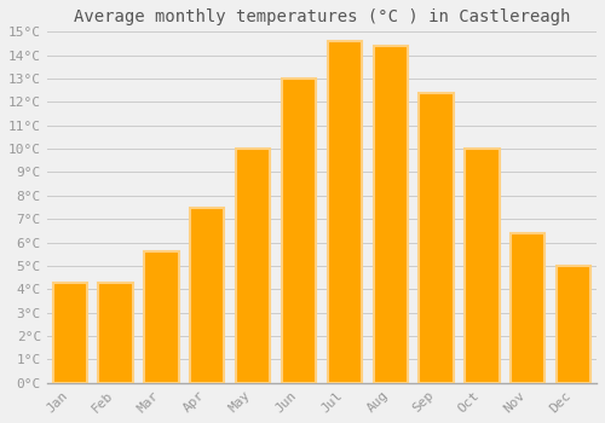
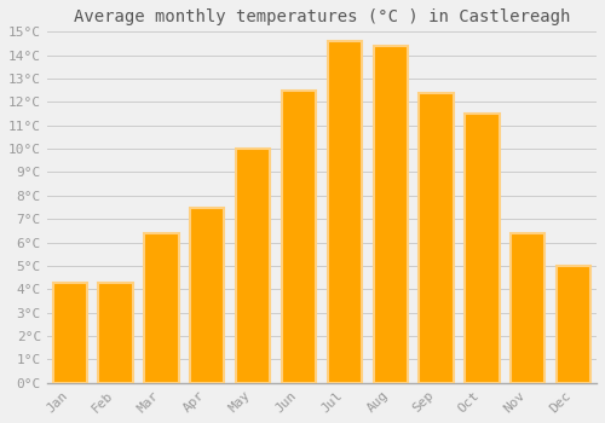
Mar: 5.6°C -> 6.4°C
Jun: 13.0°C -> 12.5°C
Oct: 10.0°C -> 11.5°C
